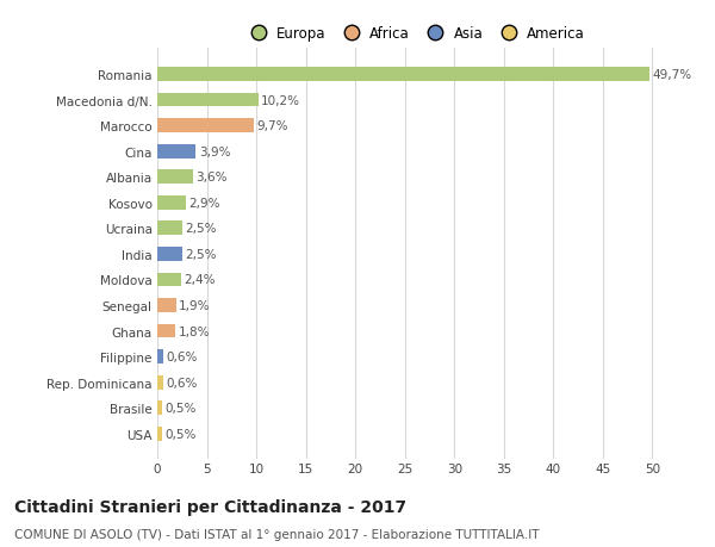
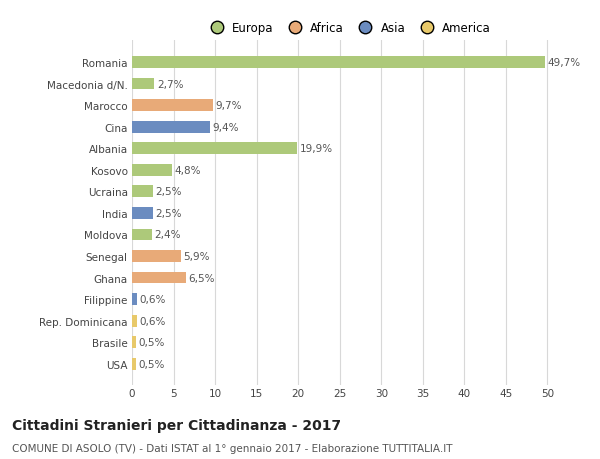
Macedonia d/N.: 10,2% -> 2,7%
Cina: 3,9% -> 9,4%
Albania: 3,6% -> 19,9%
Kosovo: 2,9% -> 4,8%
Senegal: 1,9% -> 5,9%
Ghana: 1,8% -> 6,5%
